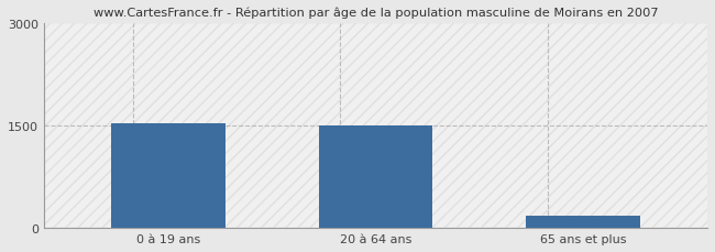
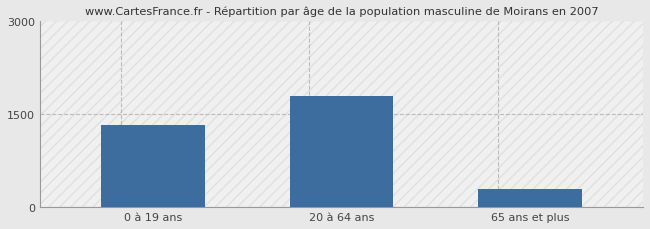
0 à 19 ans: 1540 -> 1330
20 à 64 ans: 1500 -> 1800
65 ans et plus: 180 -> 300
